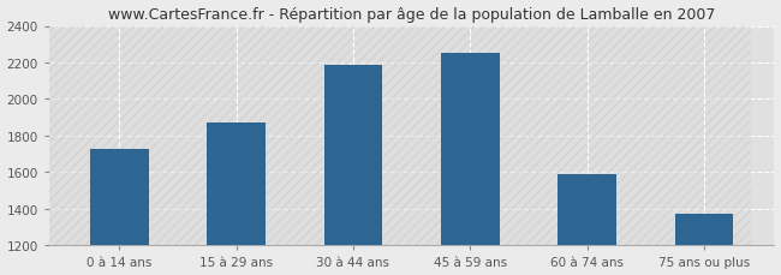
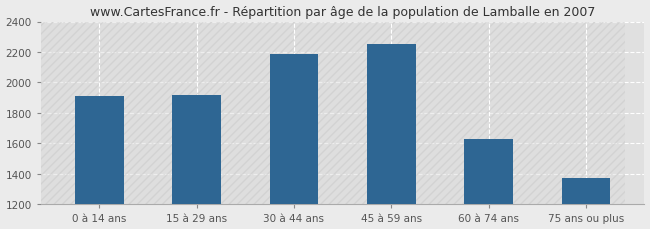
0 à 14 ans: 1730 -> 1910
15 à 29 ans: 1870 -> 1920
60 à 74 ans: 1590 -> 1630
